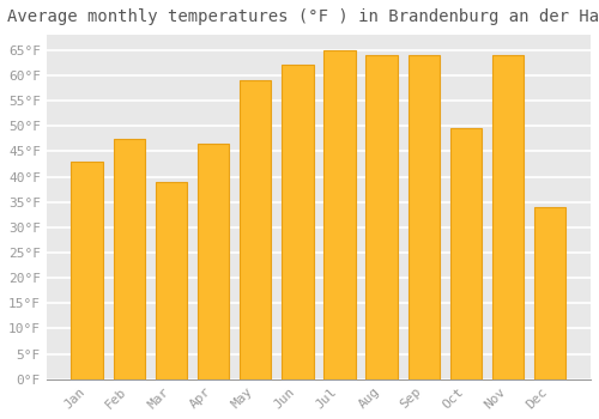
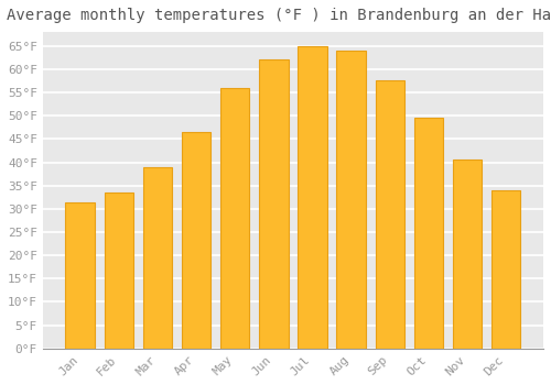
Jan: 43.0°F -> 31.5°F
Feb: 47.5°F -> 33.5°F
May: 59.0°F -> 56.0°F
Sep: 64.0°F -> 57.5°F
Nov: 64.0°F -> 40.5°F
